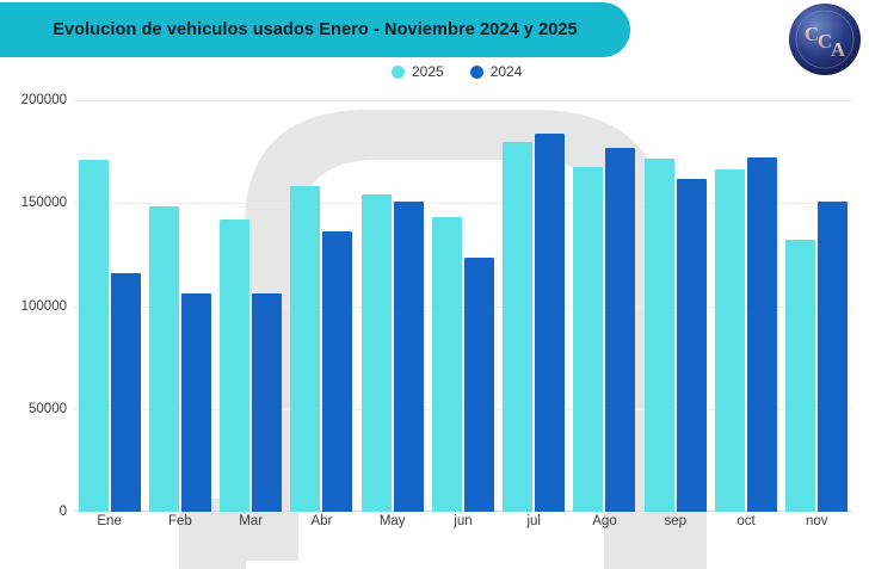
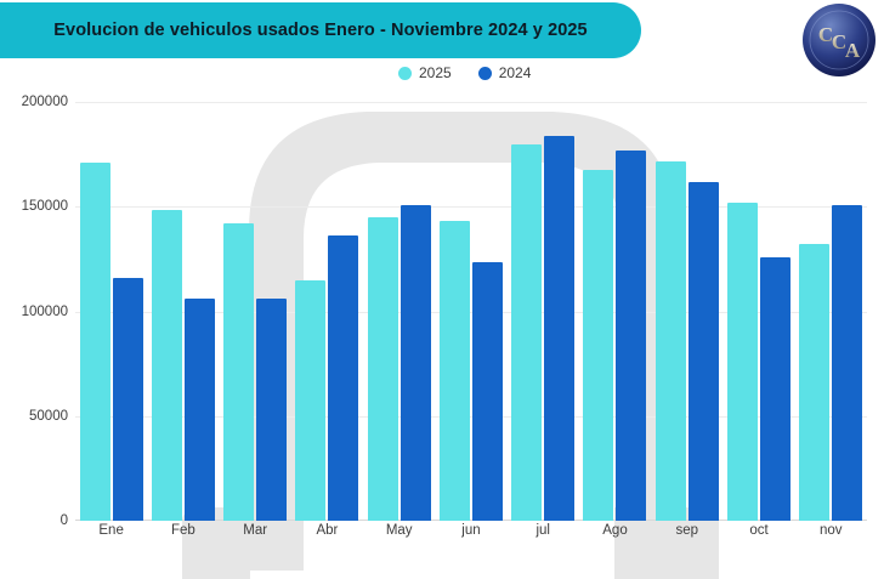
2025/Abr: 158000 -> 115000
2025/May: 154000 -> 145000
2025/oct: 166000 -> 152000
2024/oct: 172000 -> 126000
